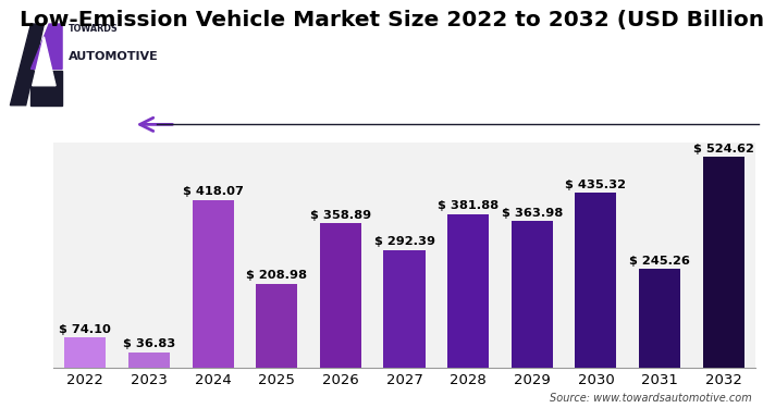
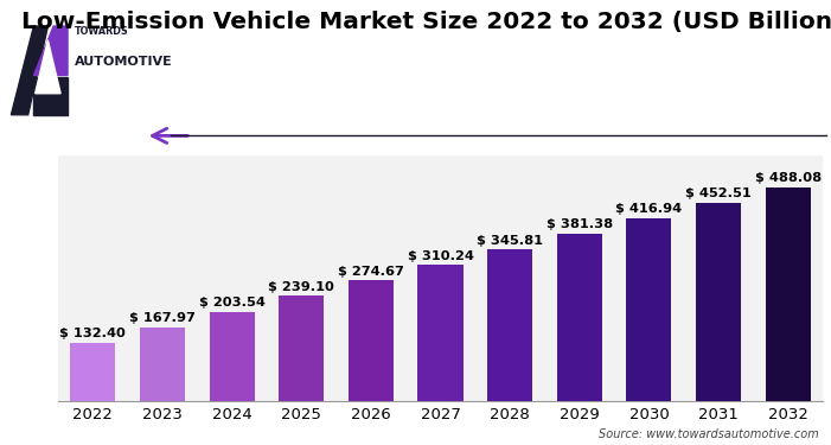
2022: 74.10 -> 132.40
2023: 36.83 -> 167.97
2024: 418.07 -> 203.54
2025: 208.98 -> 239.10
2026: 358.89 -> 274.67
2027: 292.39 -> 310.24
2028: 381.88 -> 345.81
2029: 363.98 -> 381.38
2030: 435.32 -> 416.94
2031: 245.26 -> 452.51
2032: 524.62 -> 488.08
